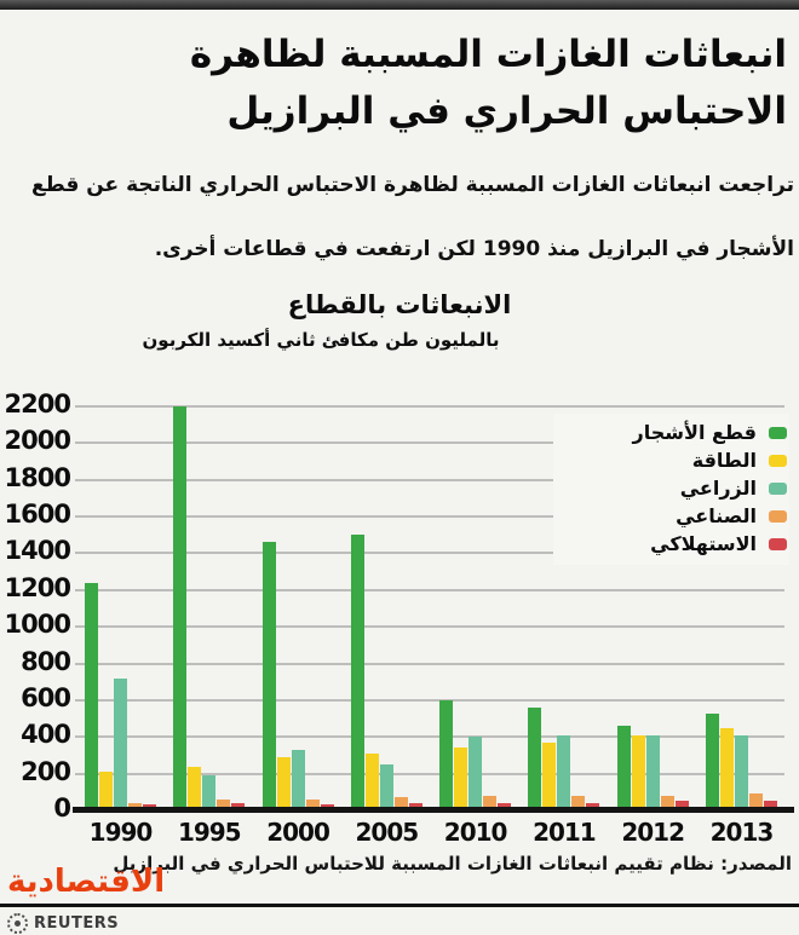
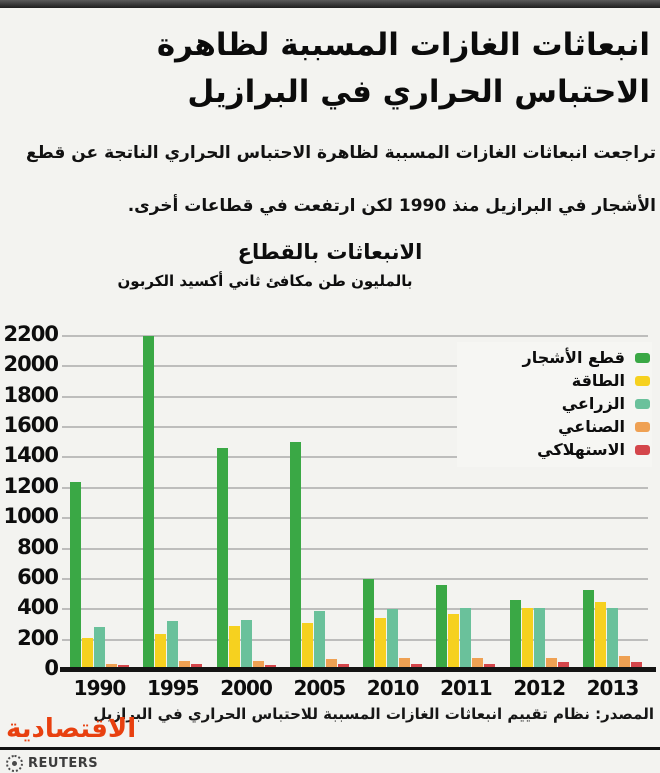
الزراعي/1990: 720 -> 280
الزراعي/1995: 190 -> 320
الزراعي/2005: 250 -> 390
